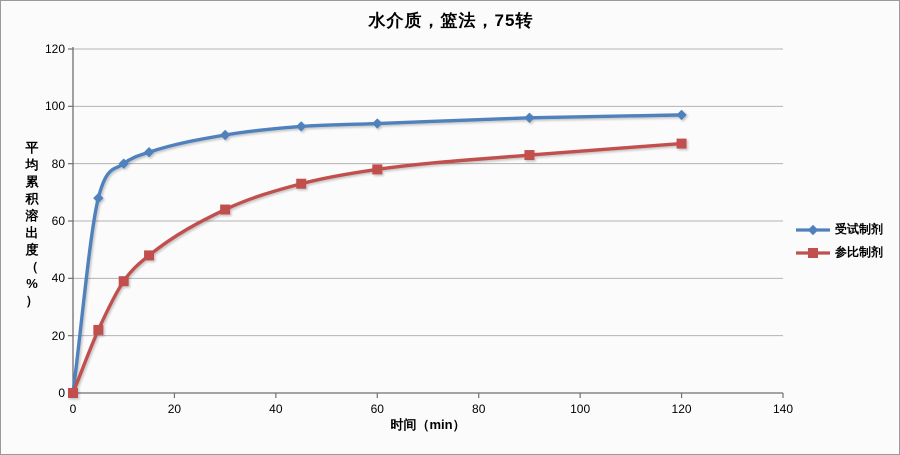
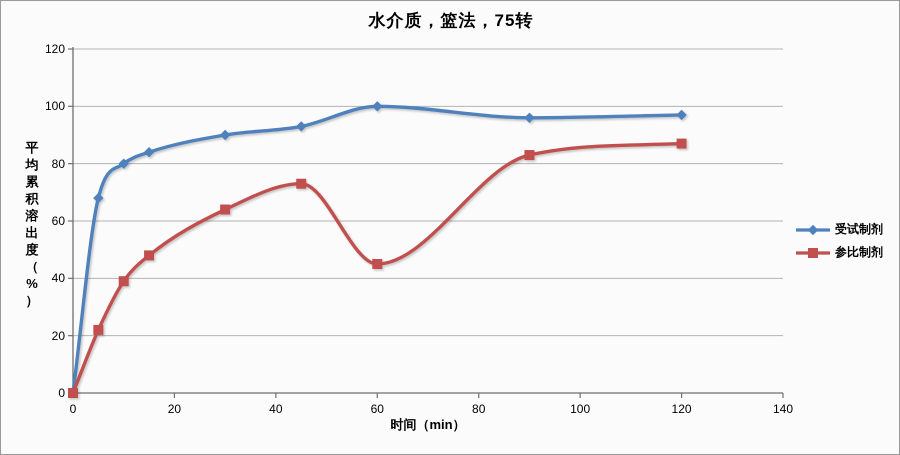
受试制剂/60: 94 -> 100
参比制剂/60: 78 -> 45
